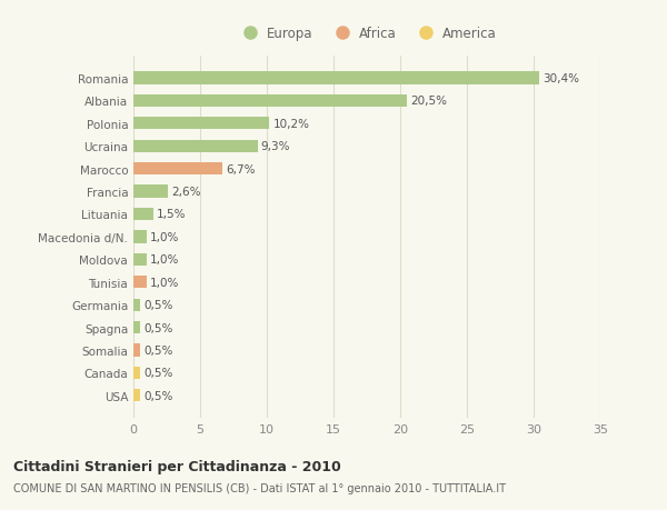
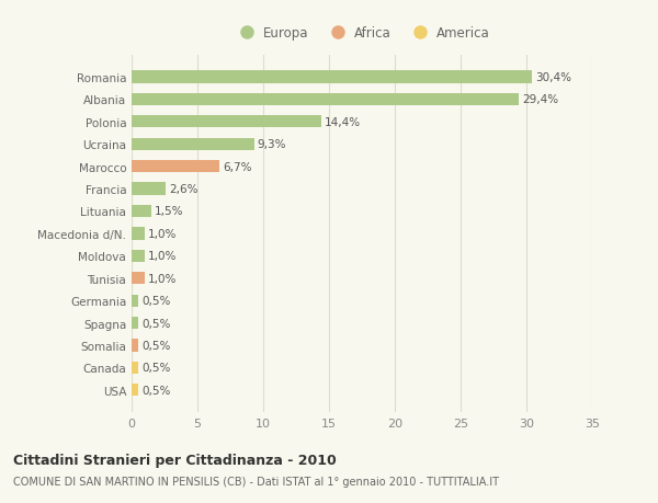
Albania: 20,5% -> 29,4%
Polonia: 10,2% -> 14,4%
